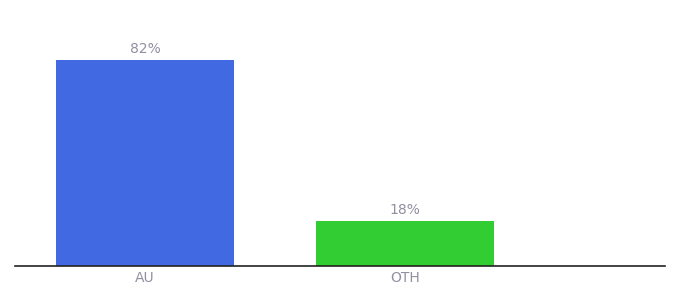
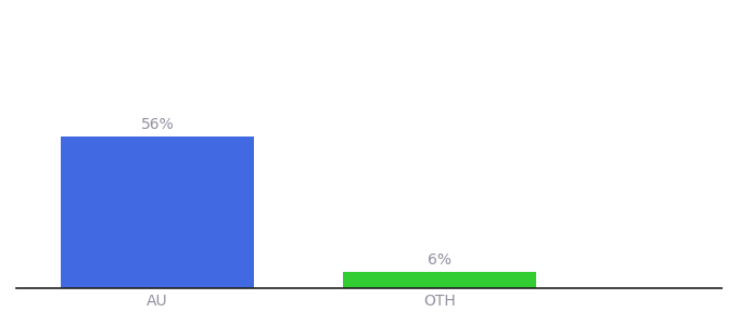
AU: 82% -> 56%
OTH: 18% -> 6%
